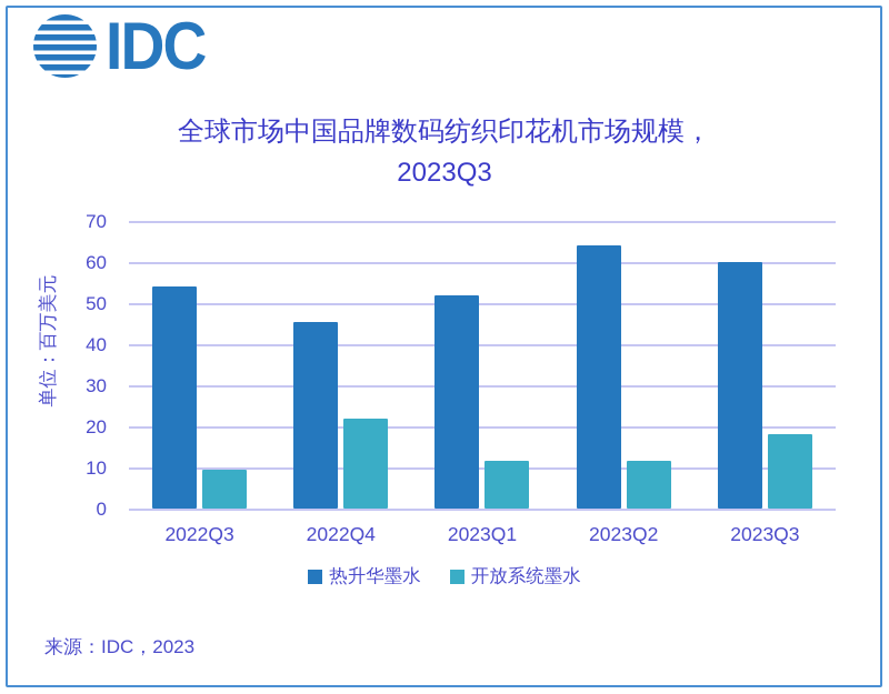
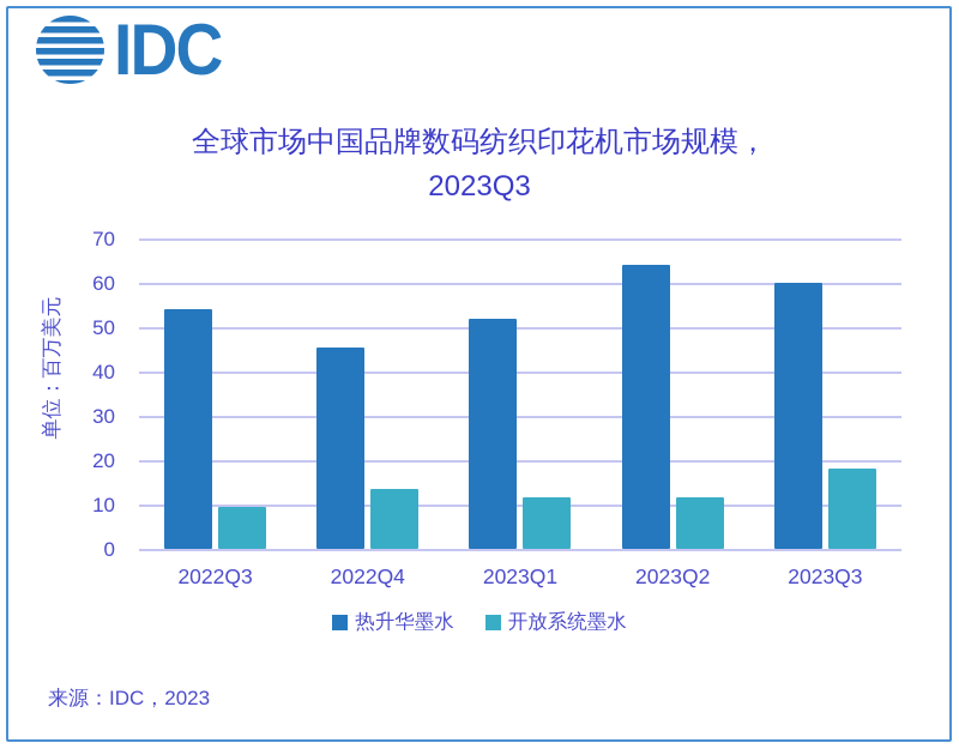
开放系统墨水/2022Q4: 22 -> 14
